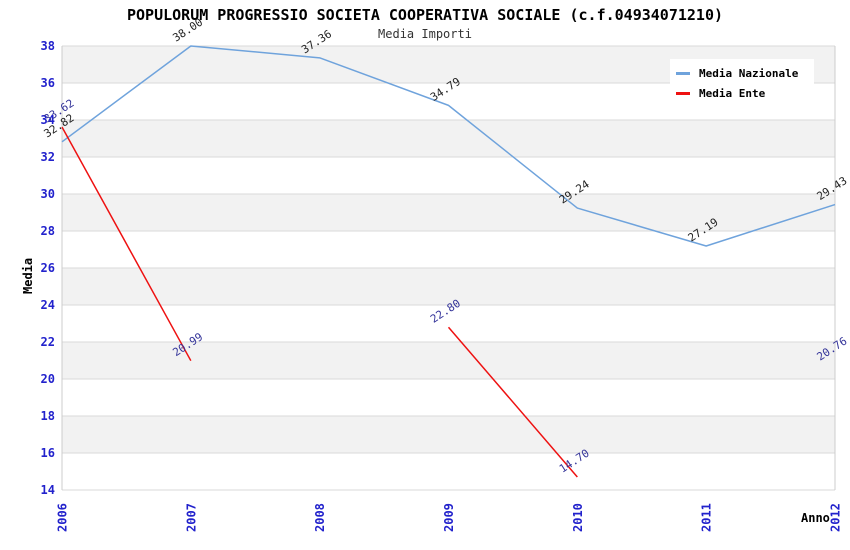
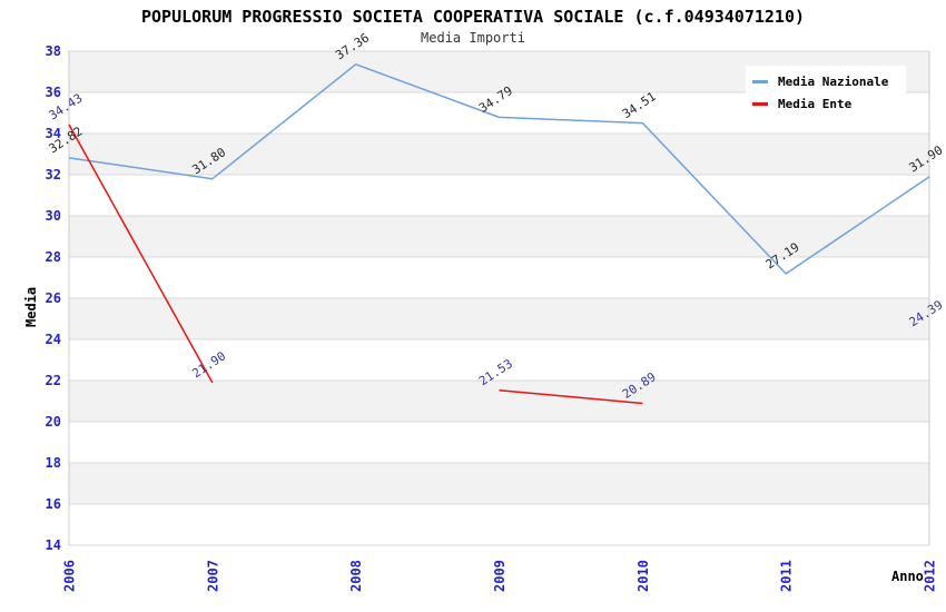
Media Ente/2006: 33.62 -> 34.43
Media Nazionale/2007: 38.00 -> 31.80
Media Ente/2007: 20.99 -> 21.90
Media Ente/2009: 22.80 -> 21.53
Media Nazionale/2010: 29.24 -> 34.51
Media Ente/2010: 14.70 -> 20.89
Media Nazionale/2012: 29.43 -> 31.90
Media Ente/2012: 20.76 -> 24.39
